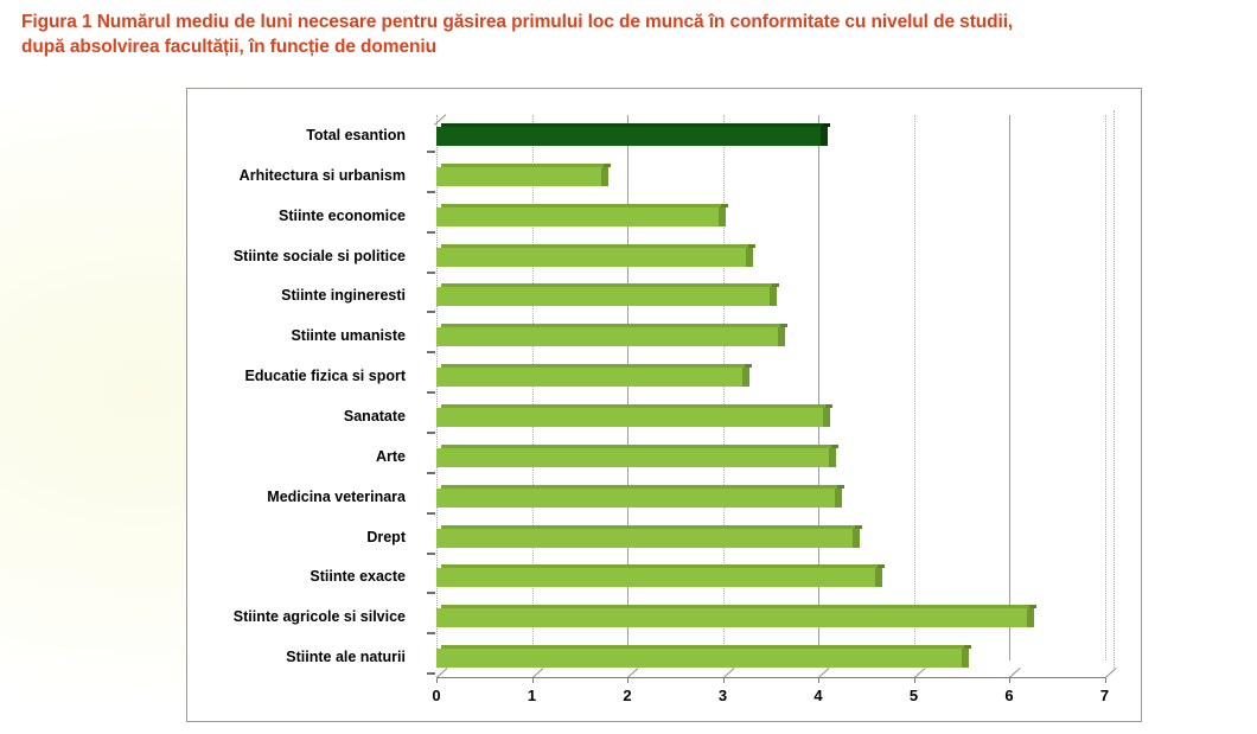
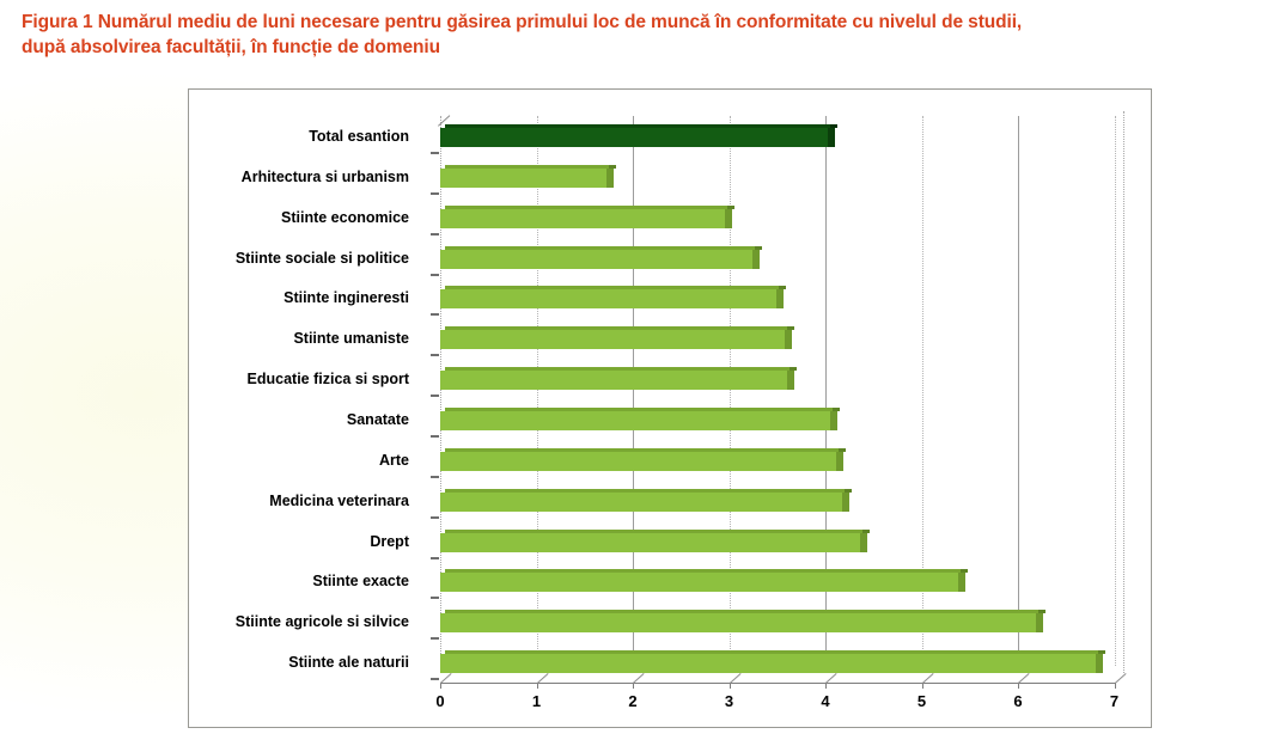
Educatie fizica si sport: 3.2 -> 3.6
Stiinte exacte: 4.6 -> 5.4
Stiinte ale naturii: 5.5 -> 6.8
